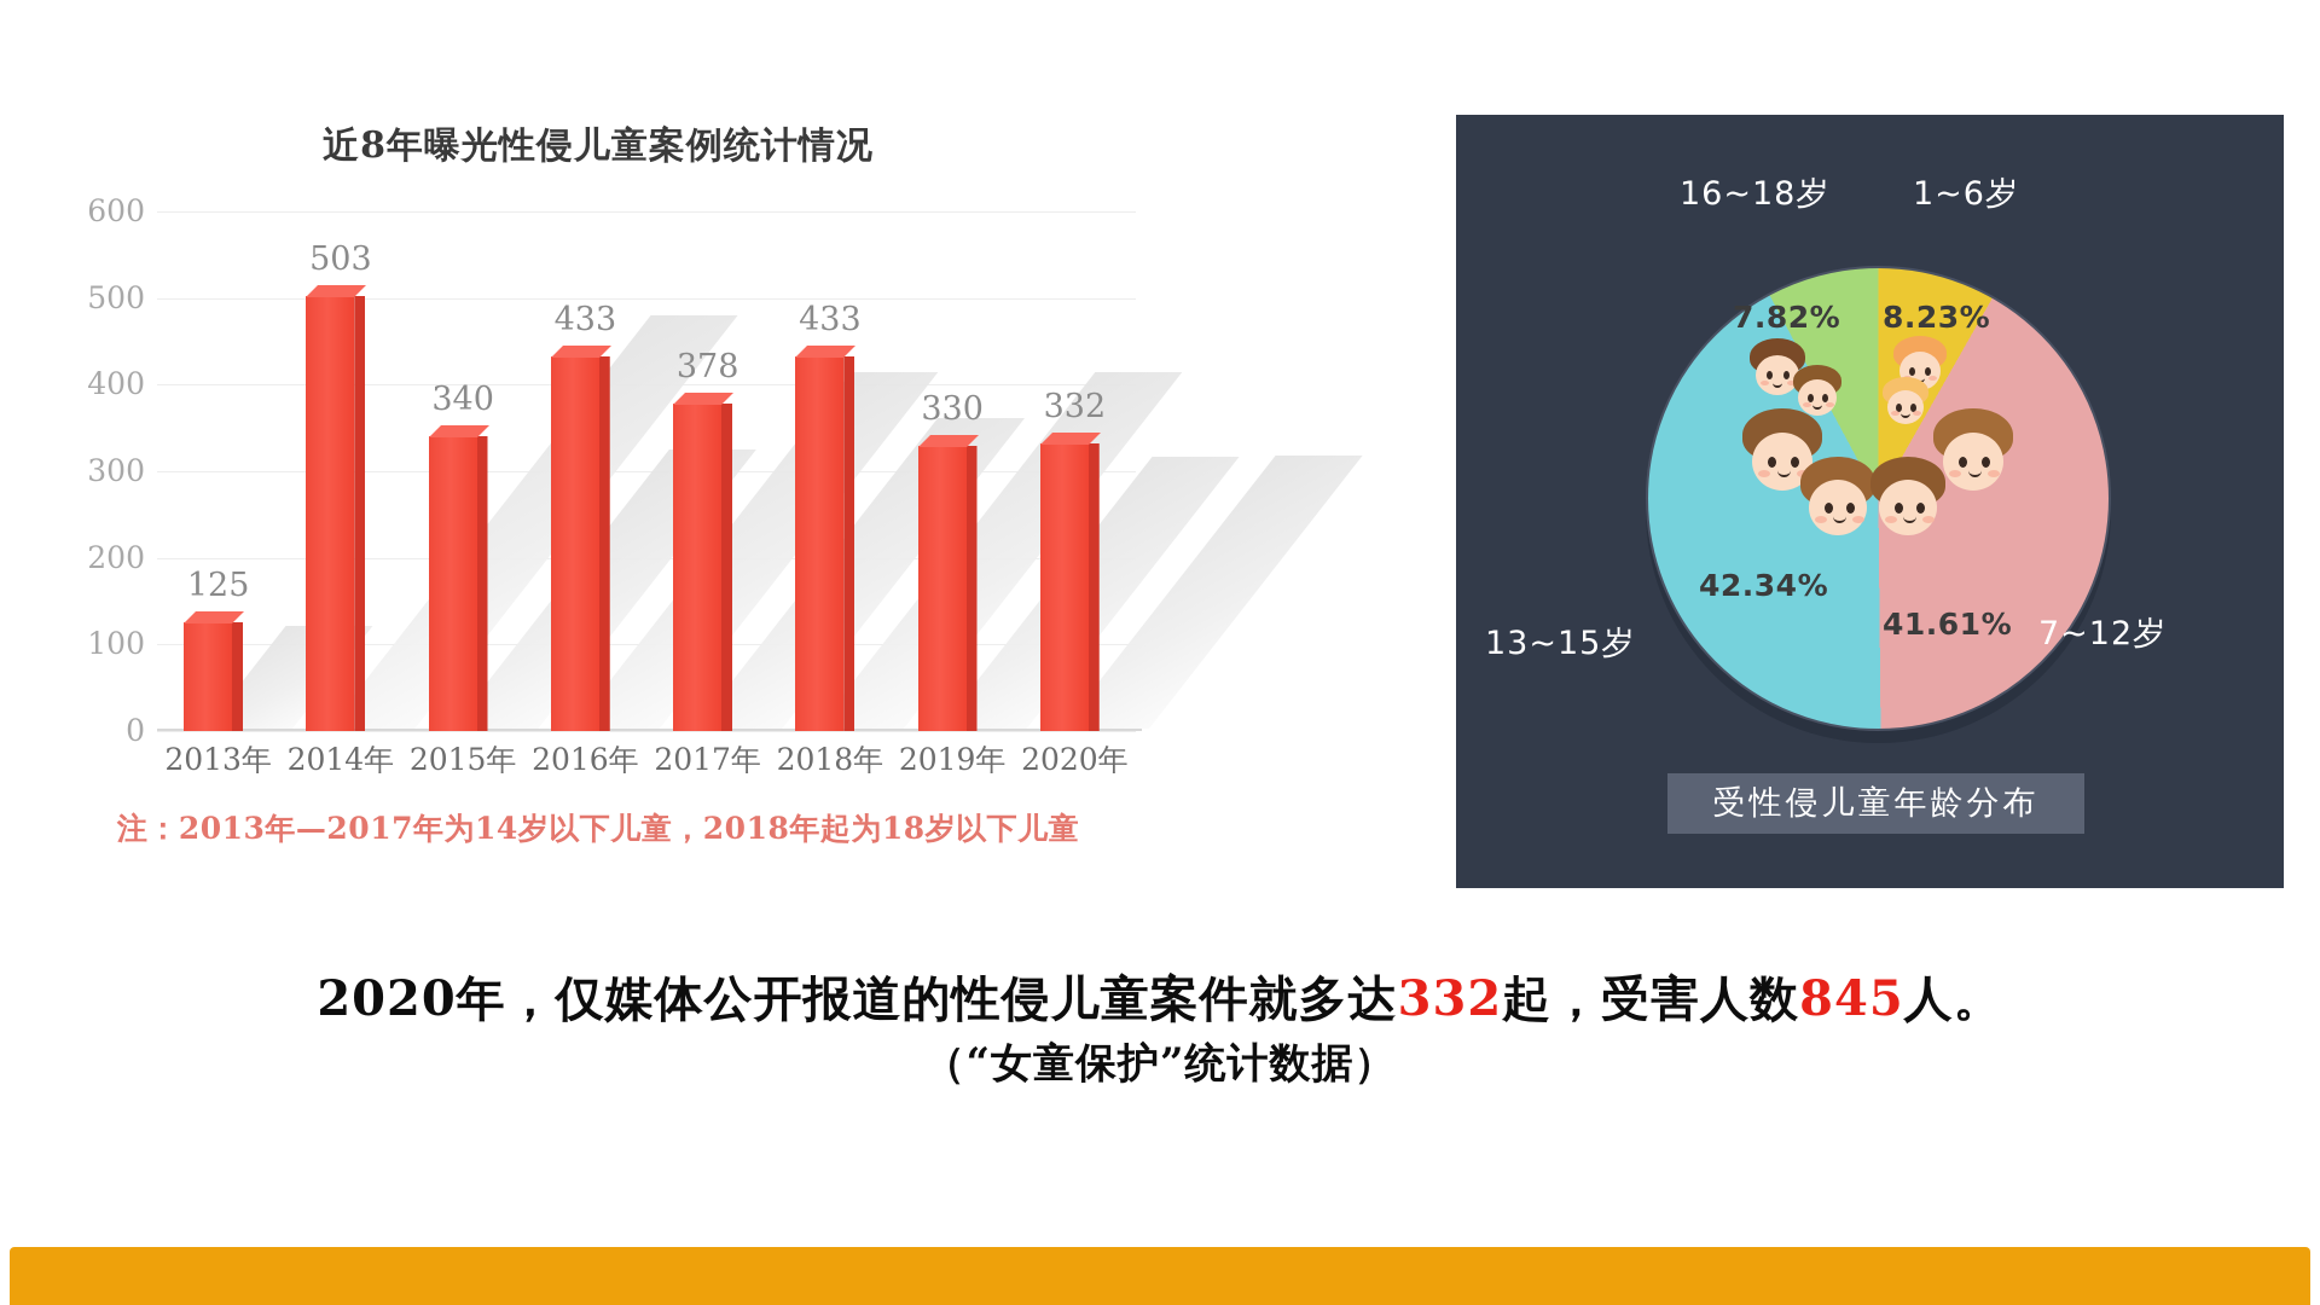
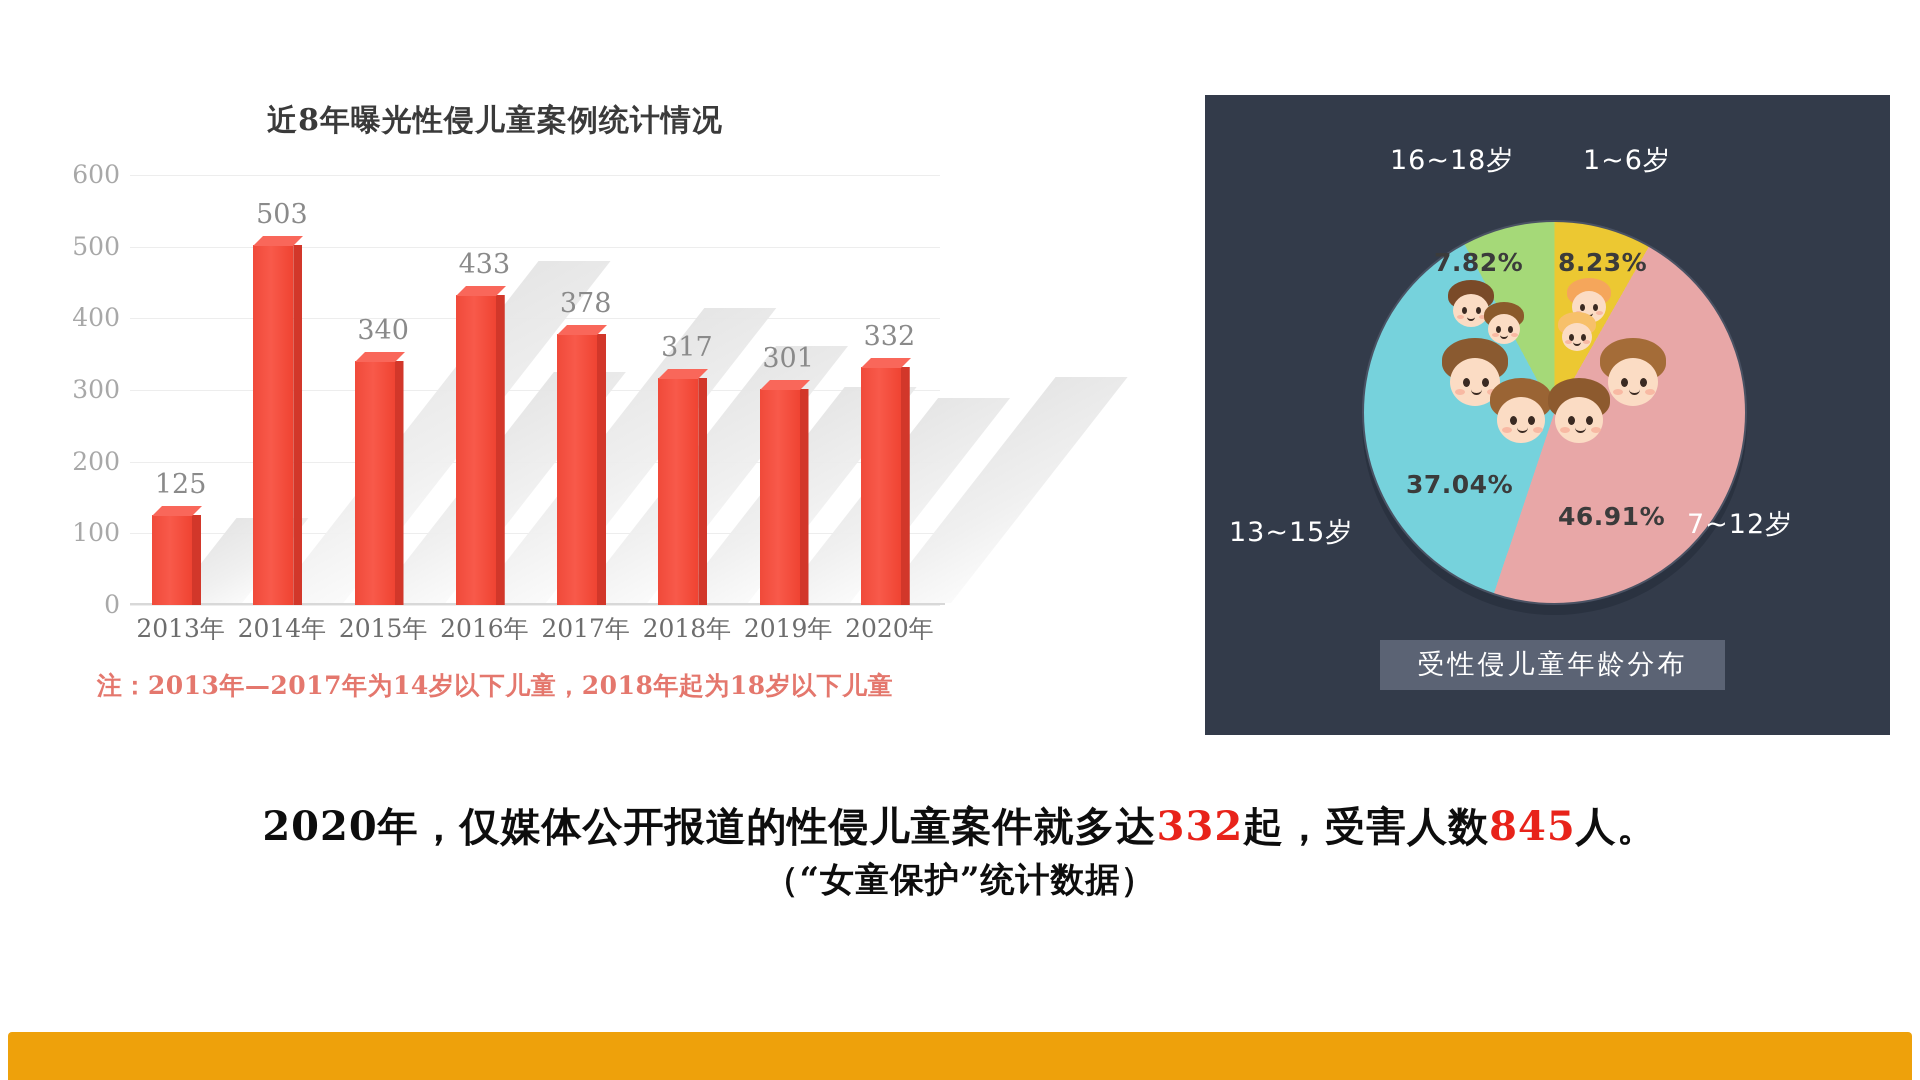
近8年曝光性侵儿童案例统计情况/2018年: 433 -> 317
近8年曝光性侵儿童案例统计情况/2019年: 330 -> 301
受性侵儿童年龄分布/7~12岁: 41.61% -> 46.91%
受性侵儿童年龄分布/13~15岁: 42.34% -> 37.04%
